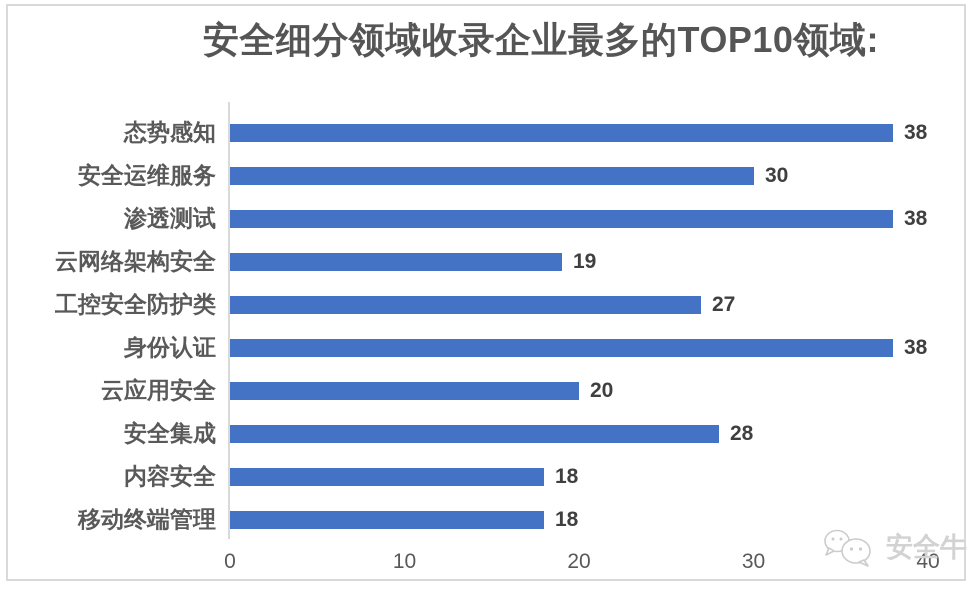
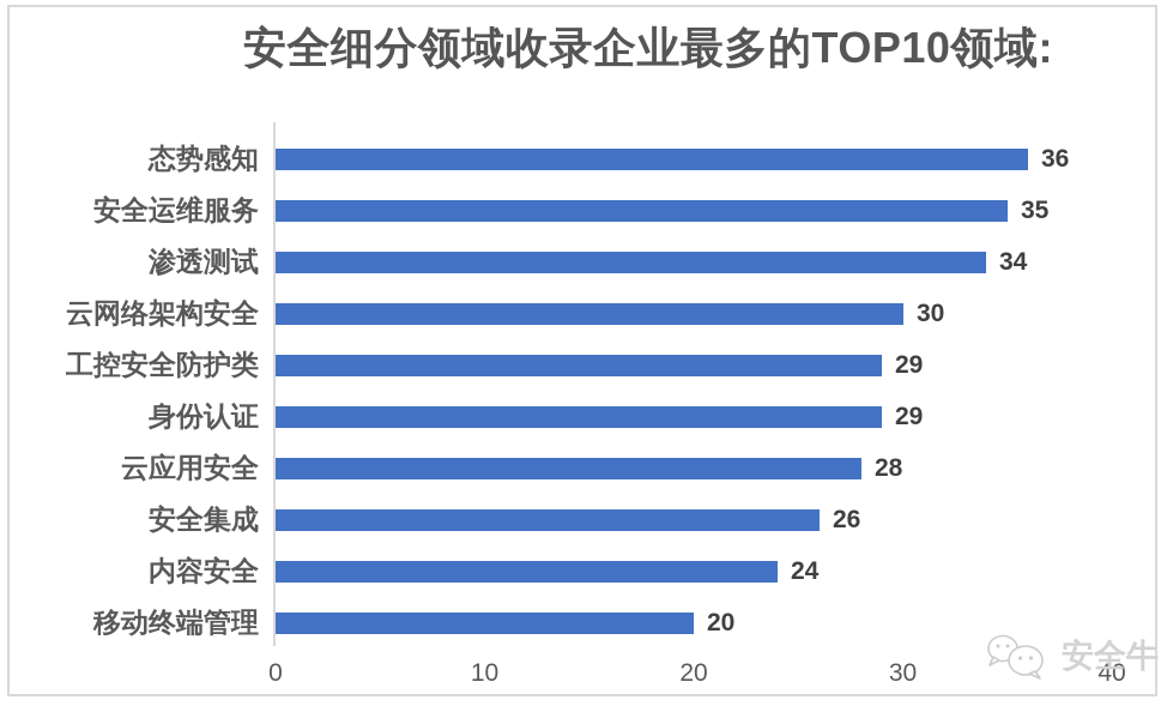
态势感知: 38 -> 36
安全运维服务: 30 -> 35
渗透测试: 38 -> 34
云网络架构安全: 19 -> 30
工控安全防护类: 27 -> 29
身份认证: 38 -> 29
云应用安全: 20 -> 28
安全集成: 28 -> 26
内容安全: 18 -> 24
移动终端管理: 18 -> 20
